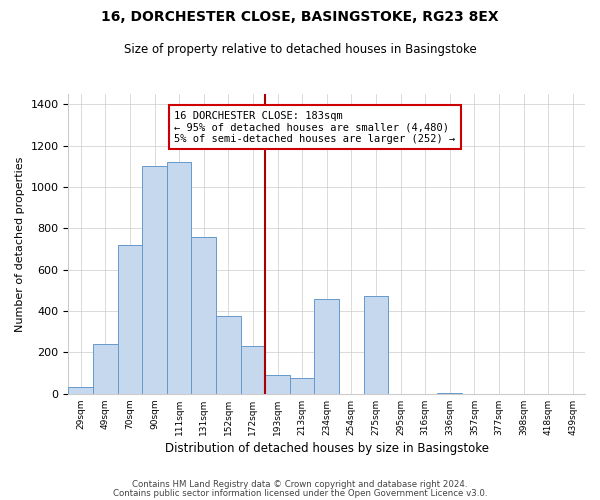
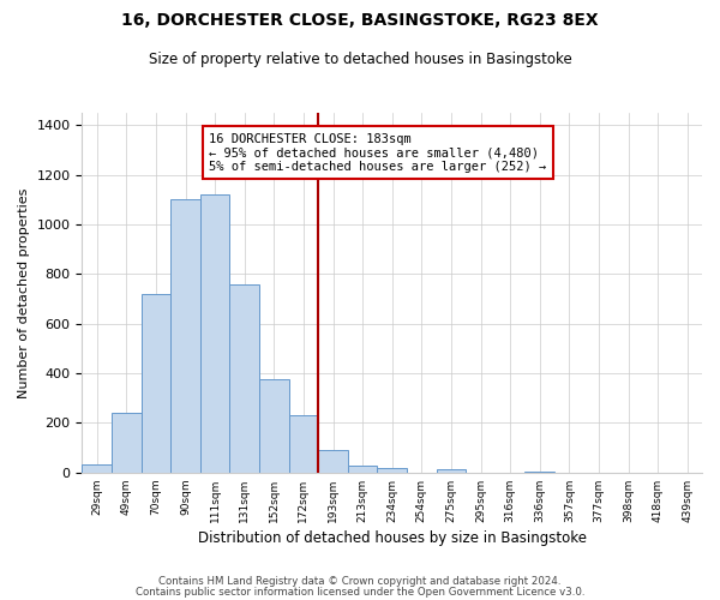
213sqm: 75 -> 30
234sqm: 460 -> 20
275sqm: 475 -> 15
